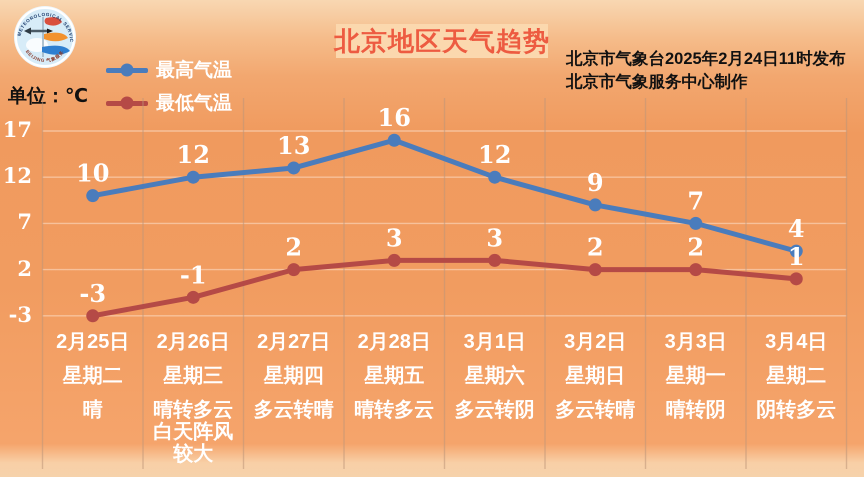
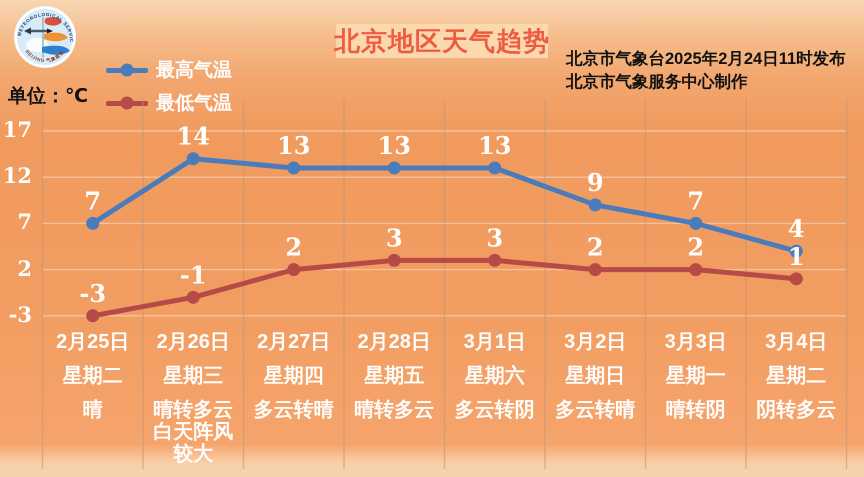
最高气温/2月25日: 10 -> 7
最高气温/2月26日: 12 -> 14
最高气温/2月28日: 16 -> 13
最高气温/3月1日: 12 -> 13
